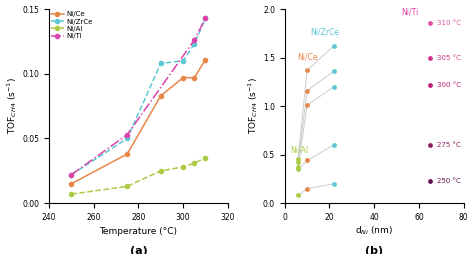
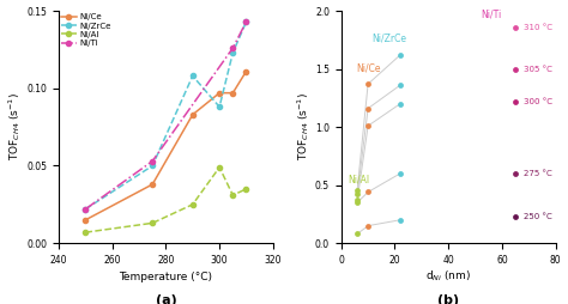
Ni/ZrCe/300: 0.110 -> 0.088
Ni/Al/300: 0.028 -> 0.049
